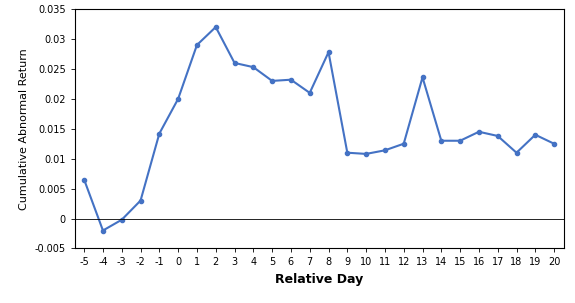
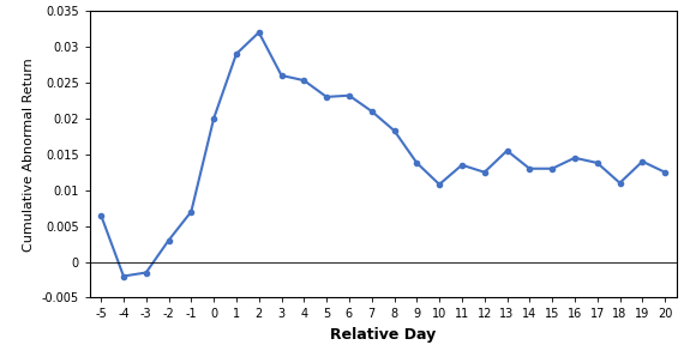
-3: -0.0002 -> -0.0015
-1: 0.0142 -> 0.0070
8: 0.0278 -> 0.0183
9: 0.0110 -> 0.0138
11: 0.0114 -> 0.0135
13: 0.0236 -> 0.0155
